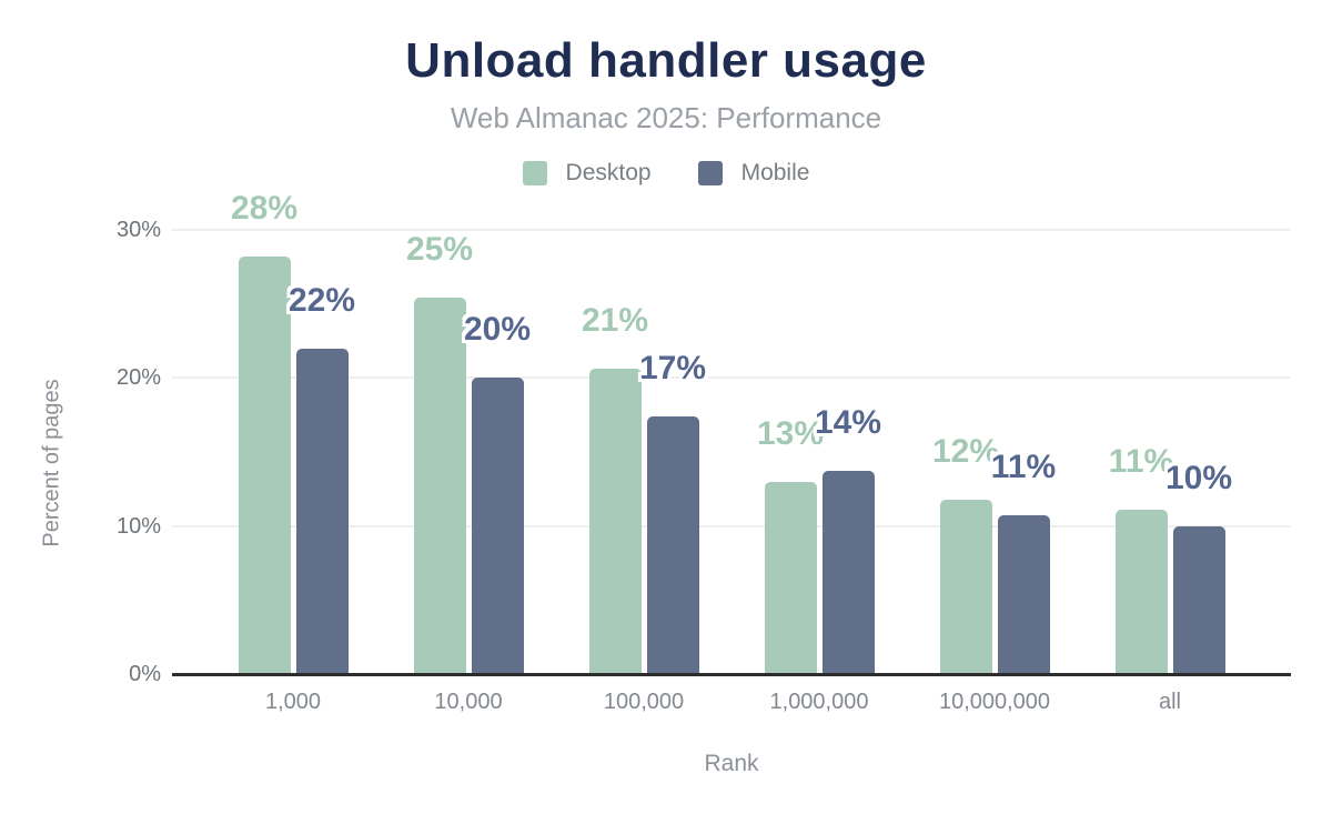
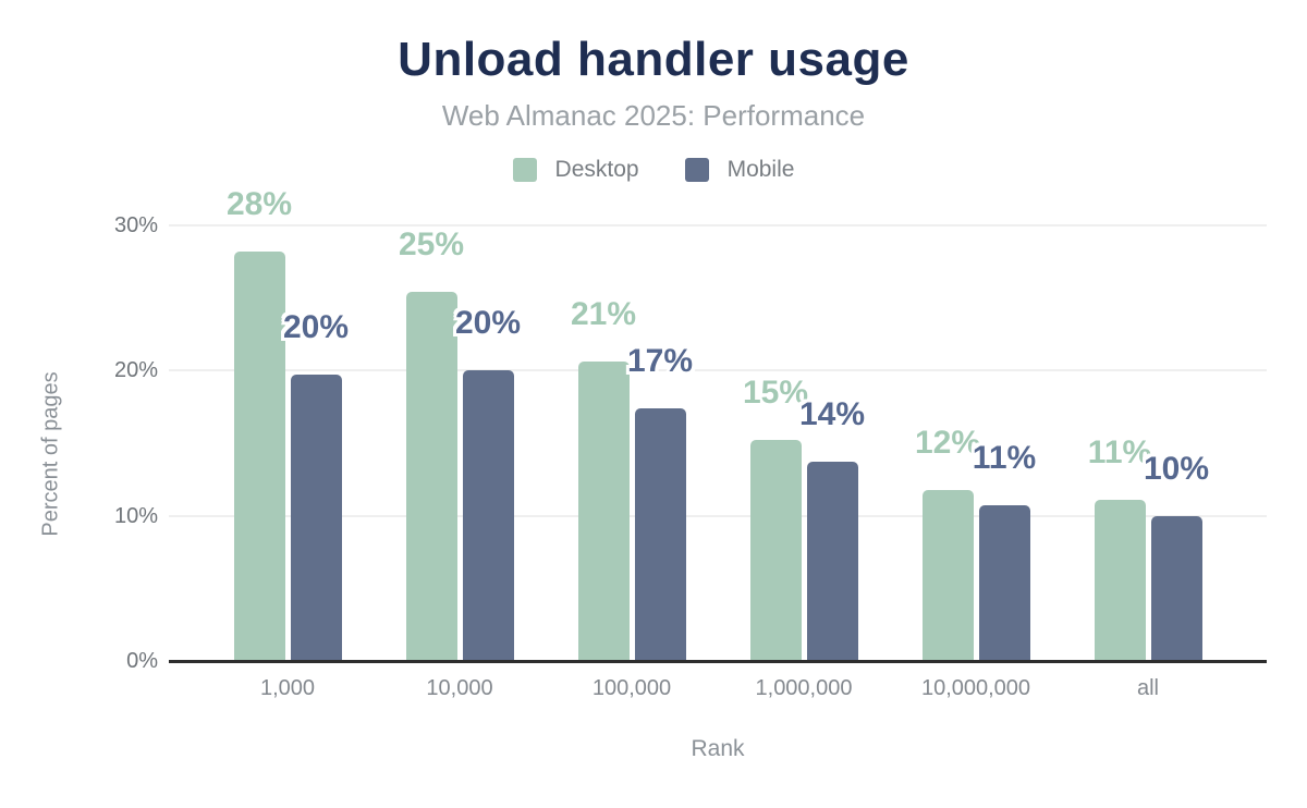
Mobile/1,000: 22% -> 20%
Desktop/1,000,000: 13% -> 15%
